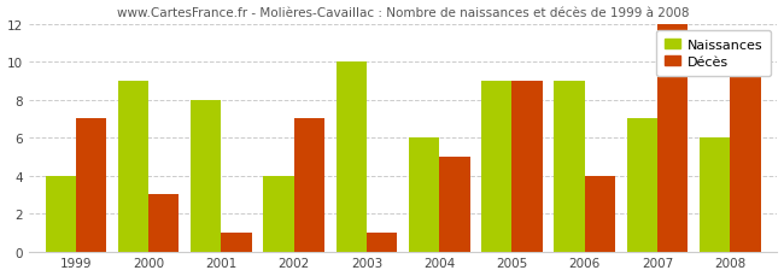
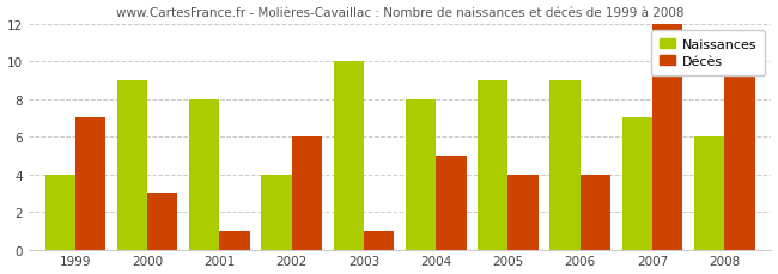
Décès/2002: 7 -> 6
Naissances/2004: 6 -> 8
Décès/2005: 9 -> 4
